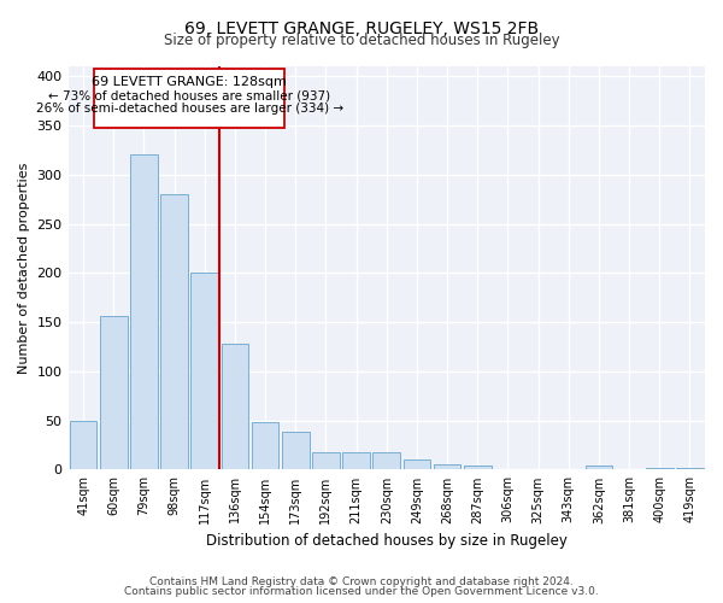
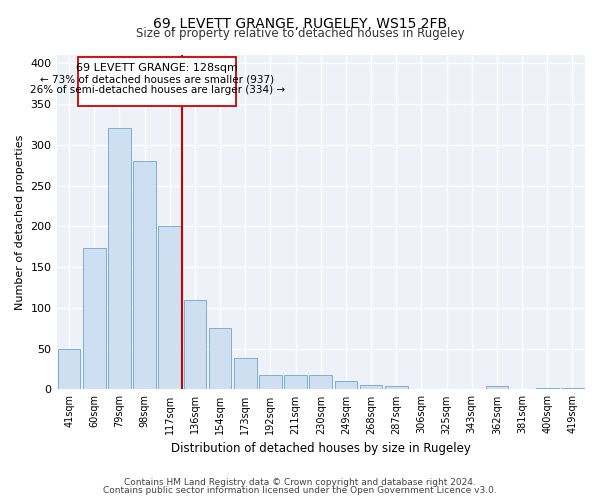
60sqm: 156 -> 173
136sqm: 128 -> 110
154sqm: 48 -> 75
